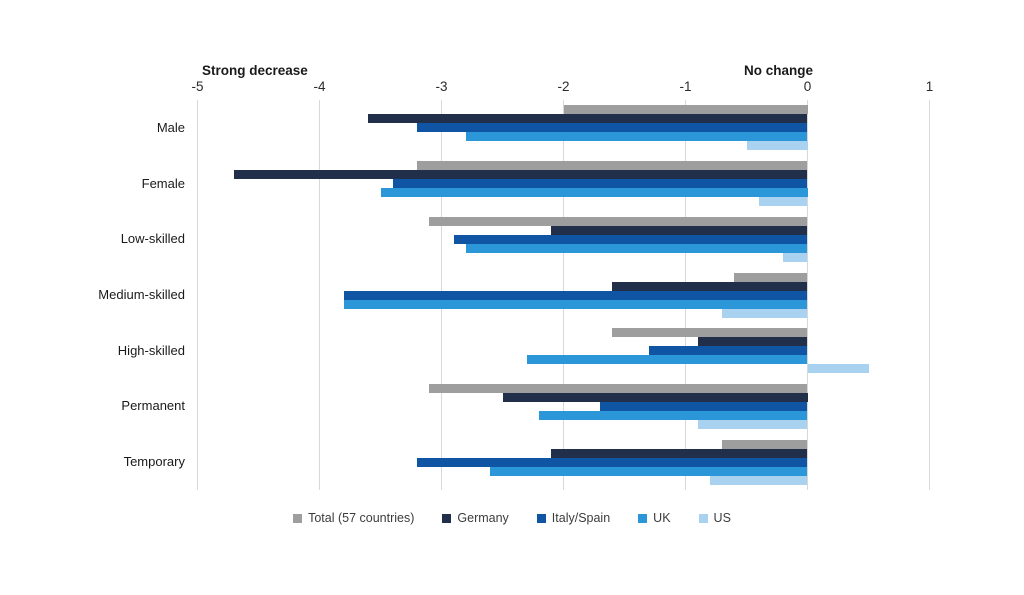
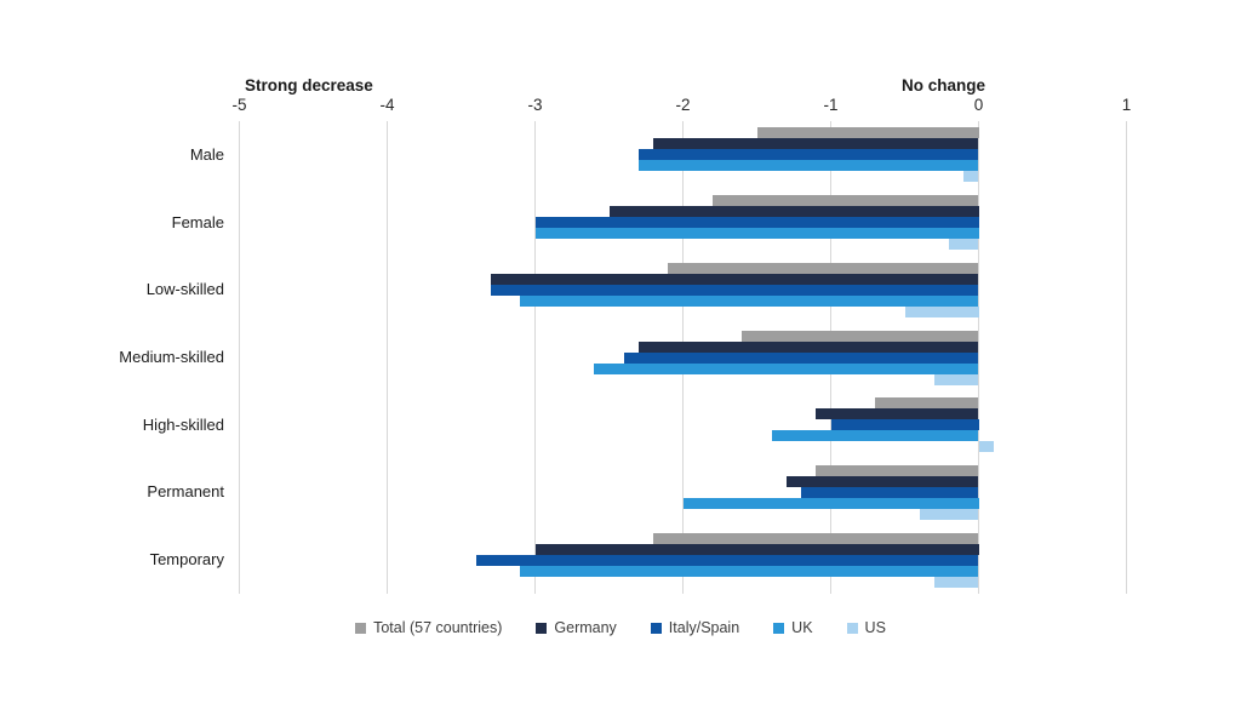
Total (57 countries)/Male: -2.0 -> -1.5
Germany/Male: -3.6 -> -2.2
Italy/Spain/Male: -3.2 -> -2.3
UK/Male: -2.8 -> -2.3
US/Male: -0.5 -> -0.1
Total (57 countries)/Female: -3.2 -> -1.8
Germany/Female: -4.7 -> -2.5
Italy/Spain/Female: -3.4 -> -3.0
UK/Female: -3.5 -> -3.0
US/Female: -0.4 -> -0.2
Total (57 countries)/Low-skilled: -3.1 -> -2.1
Germany/Low-skilled: -2.1 -> -3.3
Italy/Spain/Low-skilled: -2.9 -> -3.3
UK/Low-skilled: -2.8 -> -3.1
US/Low-skilled: -0.2 -> -0.5
Total (57 countries)/Medium-skilled: -0.6 -> -1.6
Germany/Medium-skilled: -1.6 -> -2.3
Italy/Spain/Medium-skilled: -3.8 -> -2.4
UK/Medium-skilled: -3.8 -> -2.6
US/Medium-skilled: -0.7 -> -0.3
Total (57 countries)/High-skilled: -1.6 -> -0.7
Germany/High-skilled: -0.9 -> -1.1
Italy/Spain/High-skilled: -1.3 -> -1.0
UK/High-skilled: -2.3 -> -1.4
US/High-skilled: 0.5 -> 0.1
Total (57 countries)/Permanent: -3.1 -> -1.1
Germany/Permanent: -2.5 -> -1.3
Italy/Spain/Permanent: -1.7 -> -1.2
UK/Permanent: -2.2 -> -2.0
US/Permanent: -0.9 -> -0.4
Total (57 countries)/Temporary: -0.7 -> -2.2
Germany/Temporary: -2.1 -> -3.0
Italy/Spain/Temporary: -3.2 -> -3.4
UK/Temporary: -2.6 -> -3.1
US/Temporary: -0.8 -> -0.3
